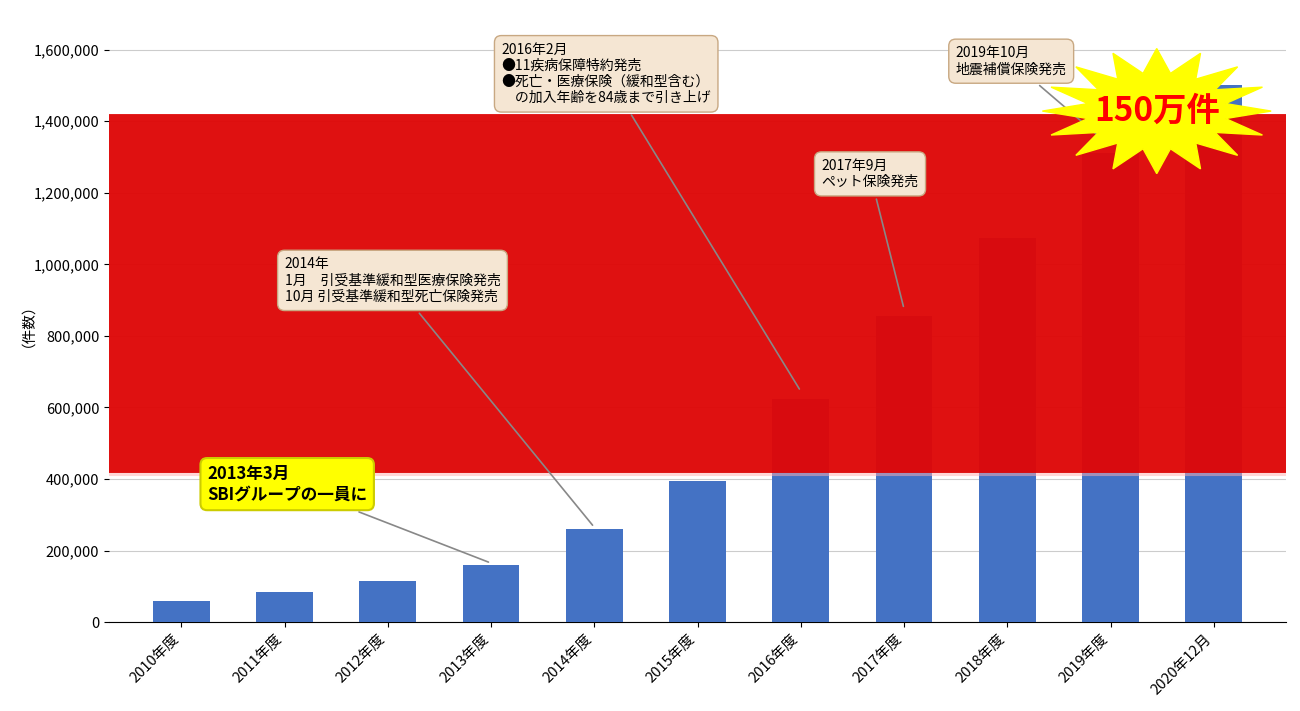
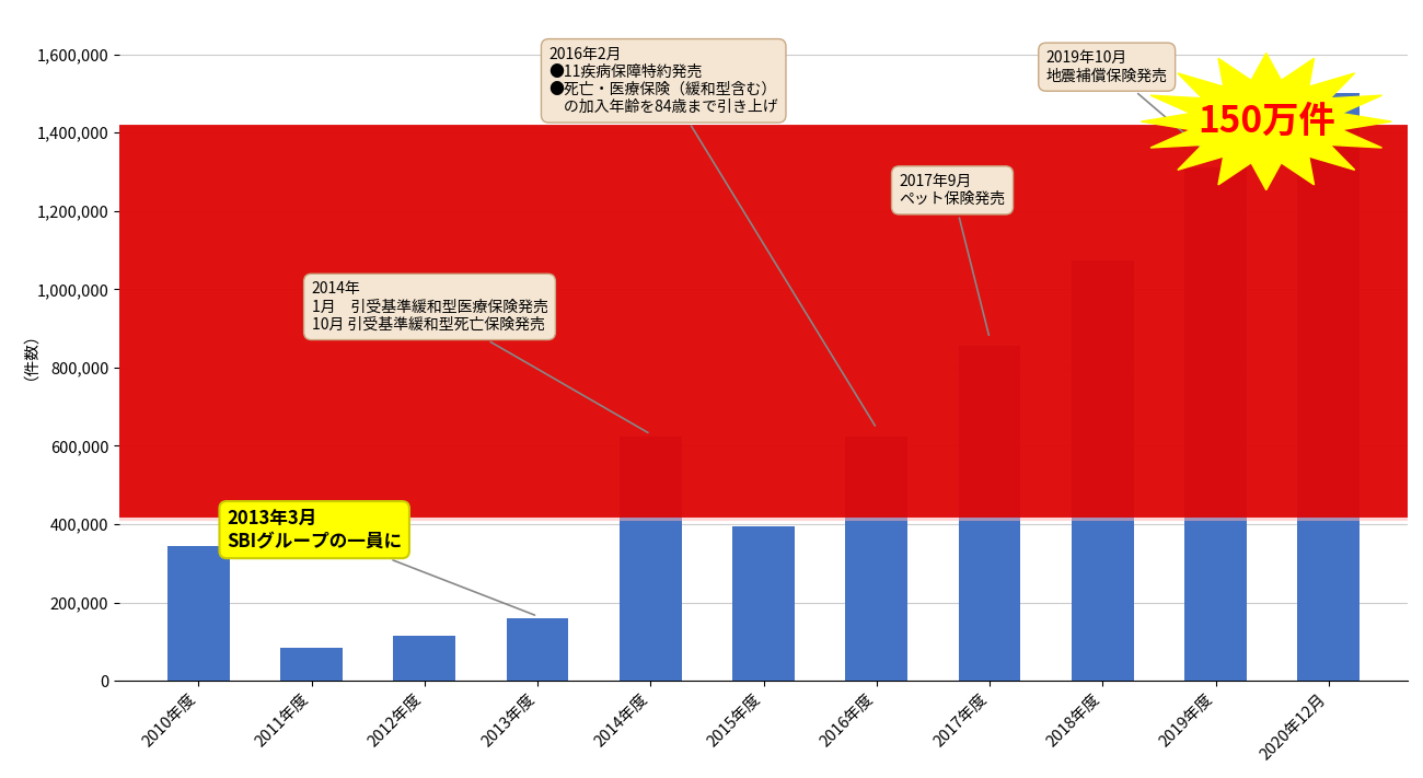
2010年度: 60,000 -> 345,000
2014年度: 260,000 -> 625,000
